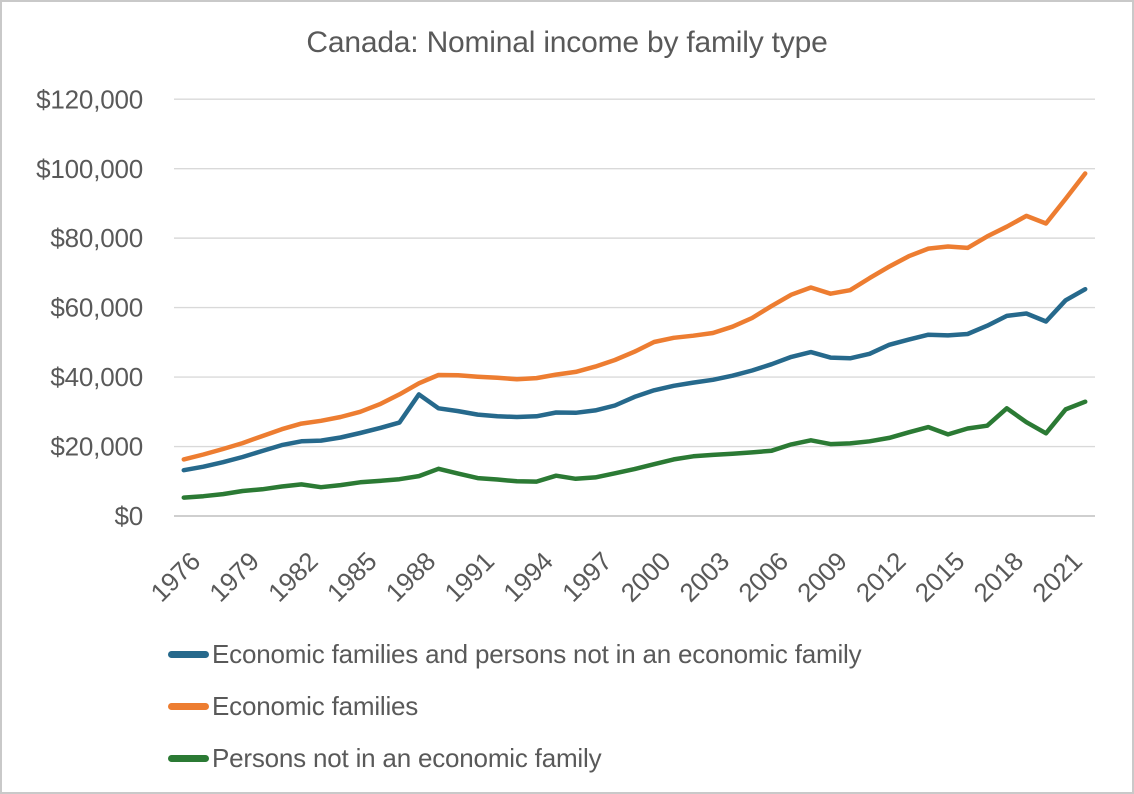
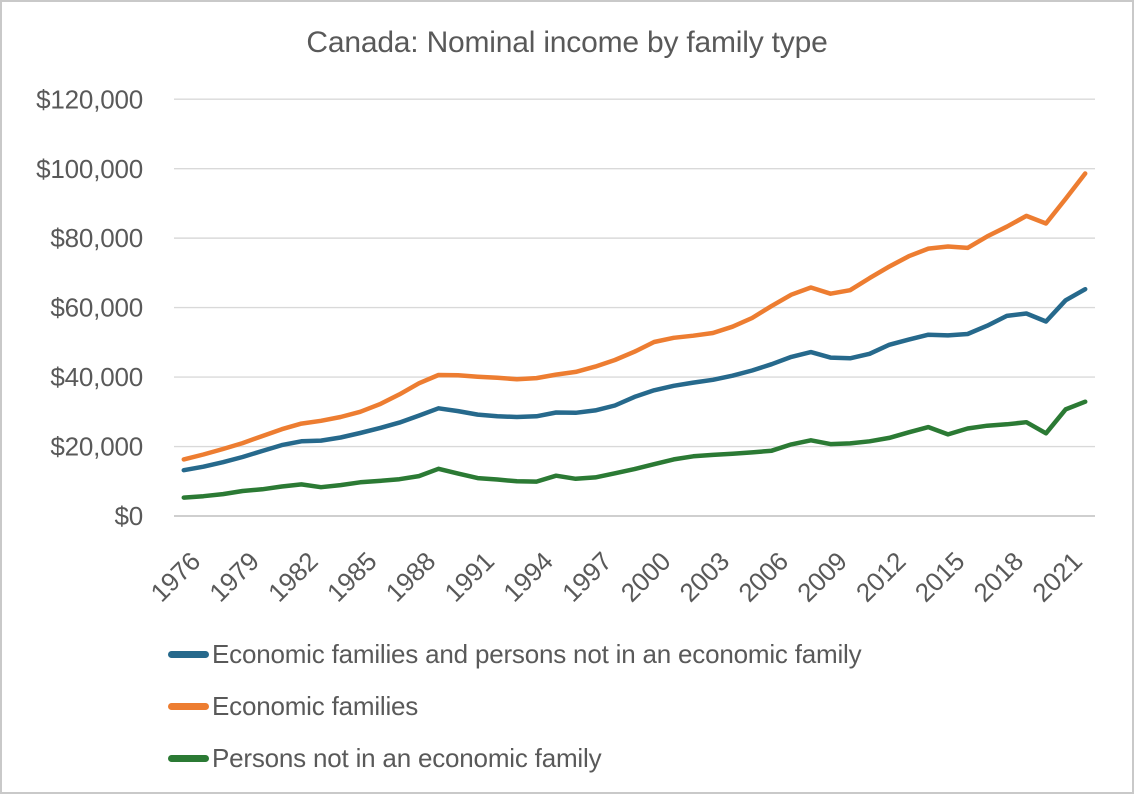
Economic families and persons not in an economic family/1988: $35000 -> $29000
Persons not in an economic family/2018: $31000 -> $26000
